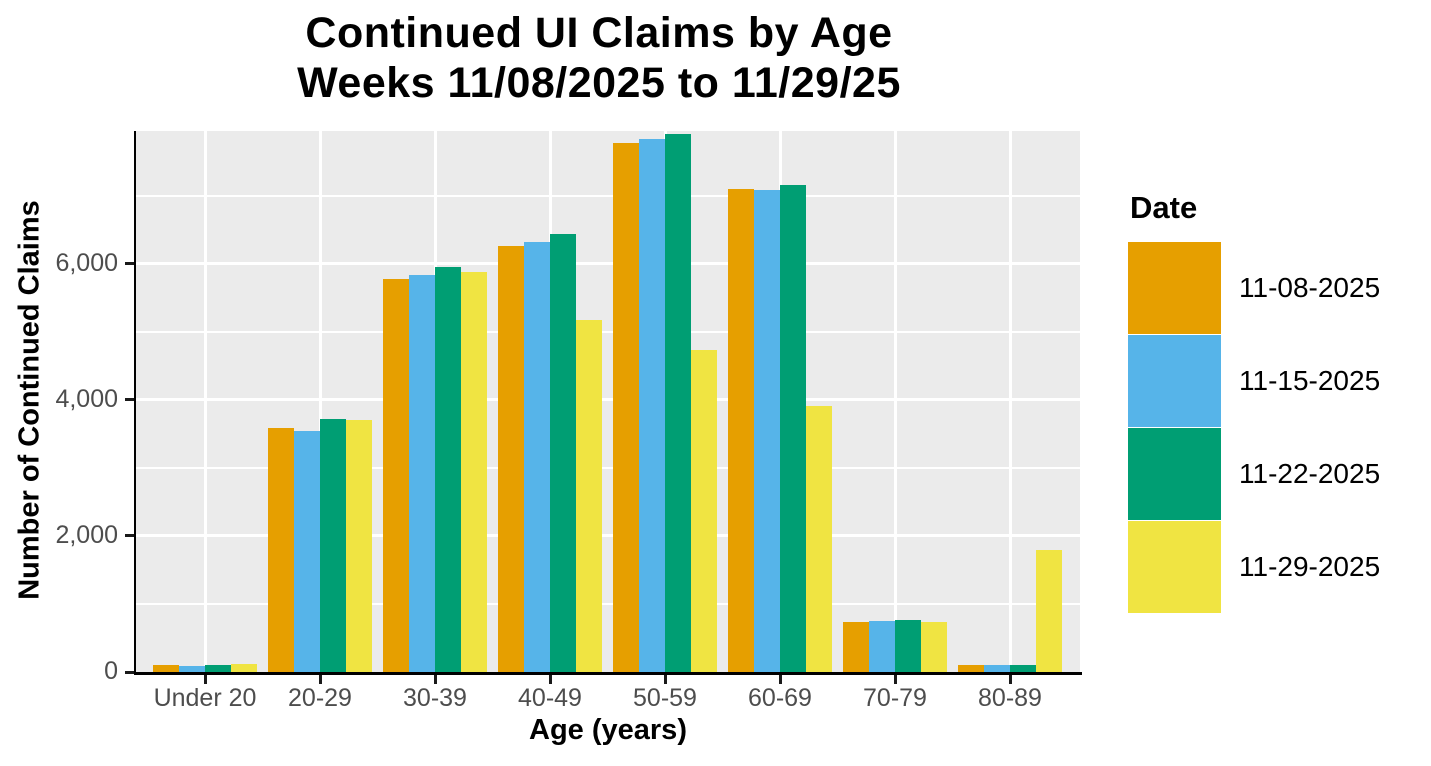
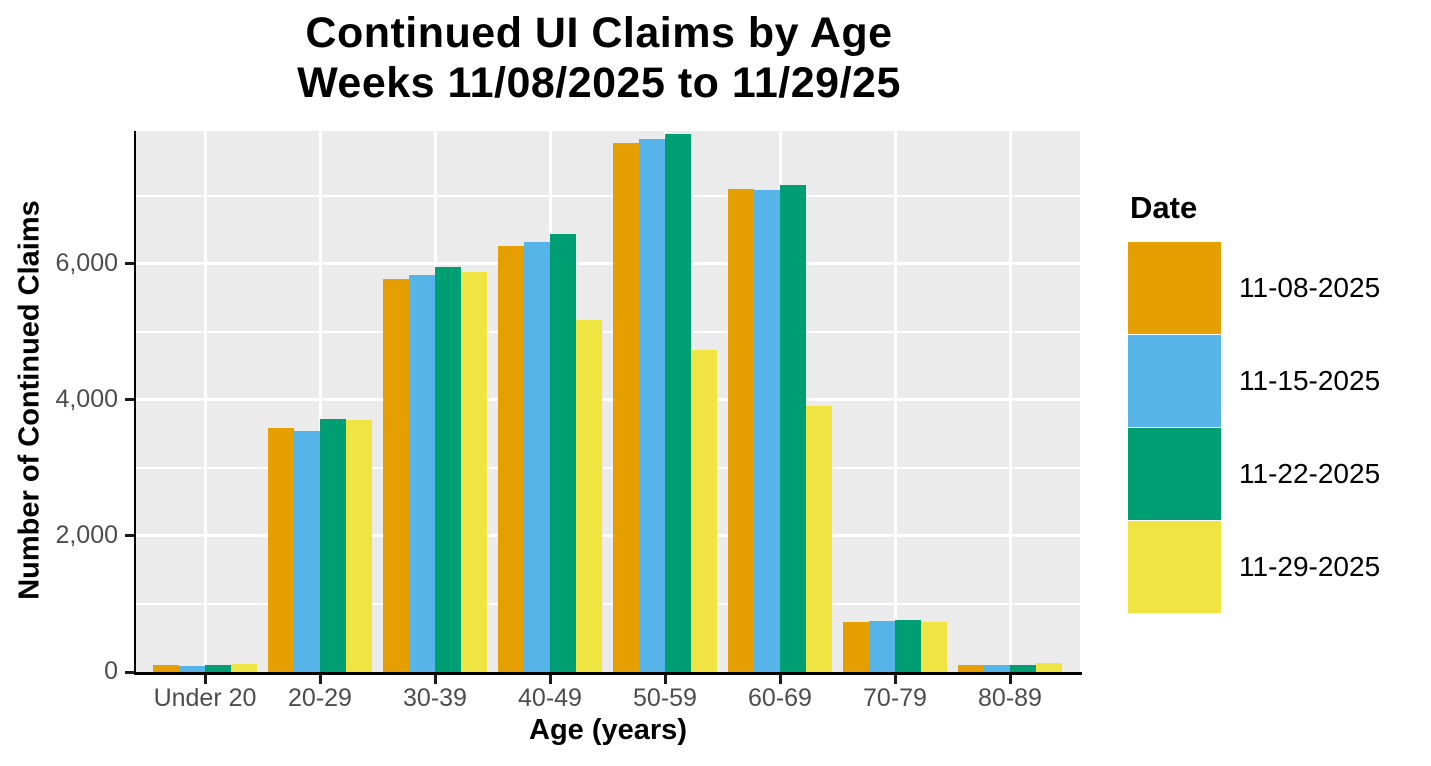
11-29-2025/80-89: 1800 -> 100
